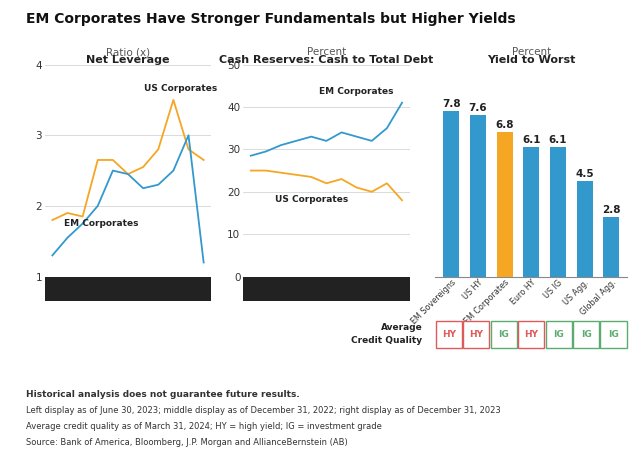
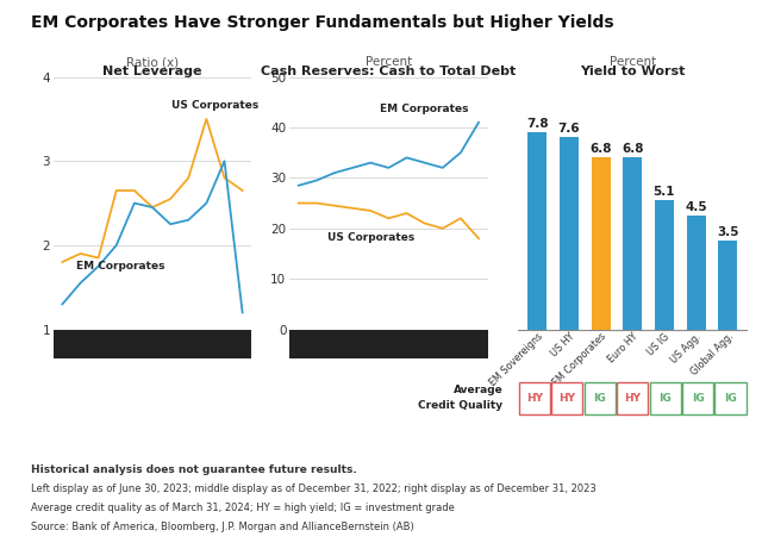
Yield to Worst/Euro HY: 6.1 -> 6.8
Yield to Worst/US IG: 6.1 -> 5.1
Yield to Worst/Global Agg.: 2.8 -> 3.5
